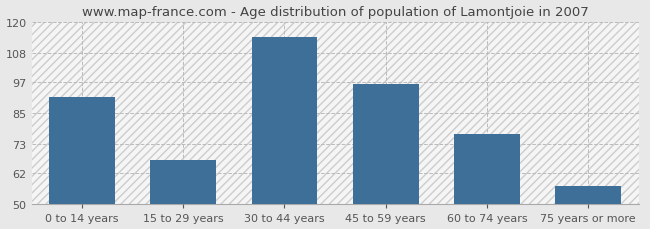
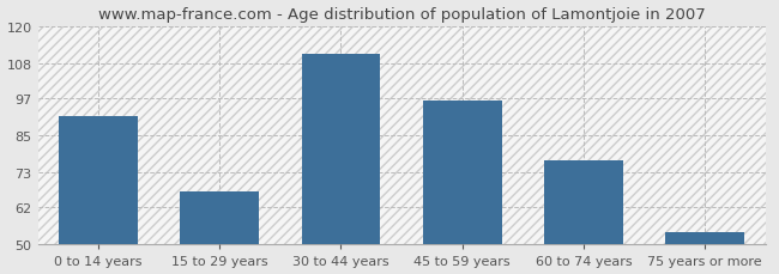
30 to 44 years: 114 -> 111
75 years or more: 57 -> 54
